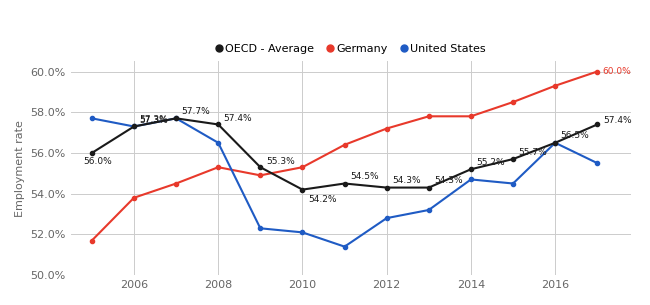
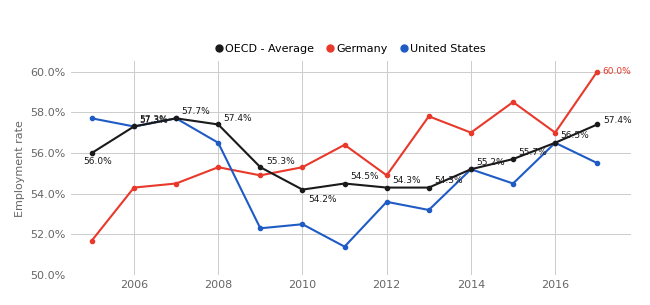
Germany/2006: 53.8% -> 54.3%
United States/2010: 52.1% -> 52.5%
Germany/2012: 57.2% -> 54.9%
United States/2012: 52.8% -> 53.6%
Germany/2014: 57.8% -> 57.0%
United States/2014: 54.7% -> 55.2%
Germany/2016: 59.3% -> 57.0%
